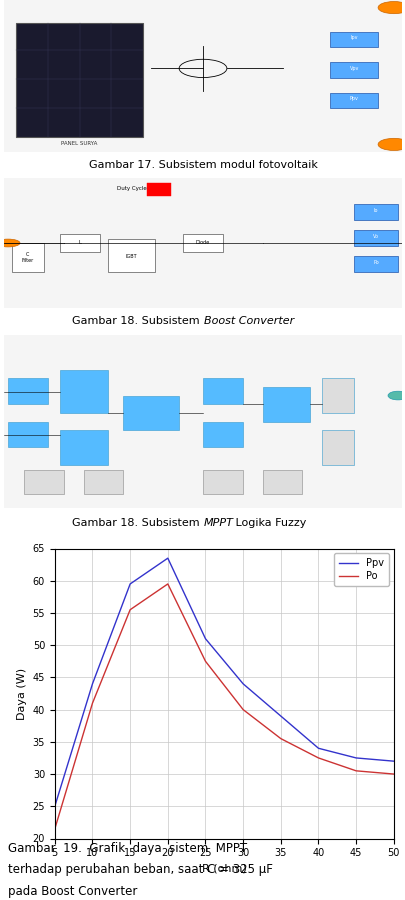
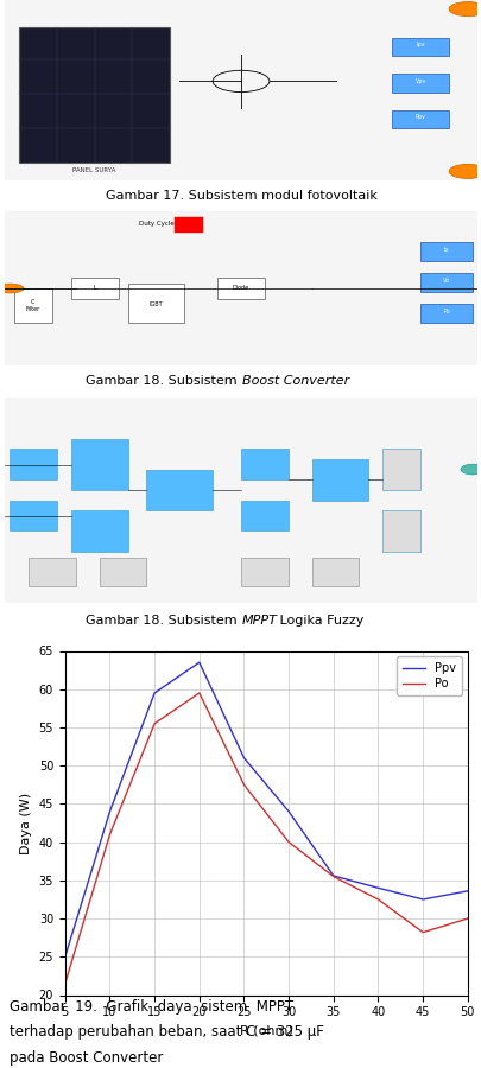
Ppv/35: 39.0 -> 35.6
Po/45: 30.5 -> 28.2
Ppv/50: 32.0 -> 33.6
